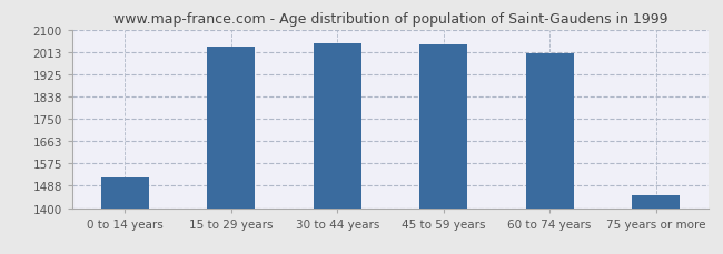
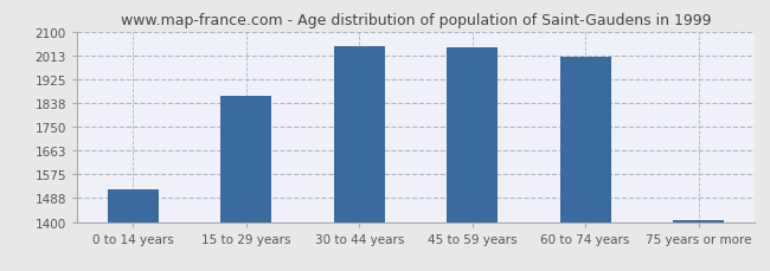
15 to 29 years: 2035 -> 1865
75 years or more: 1450 -> 1408
